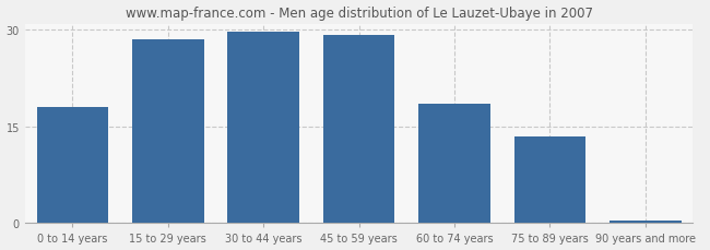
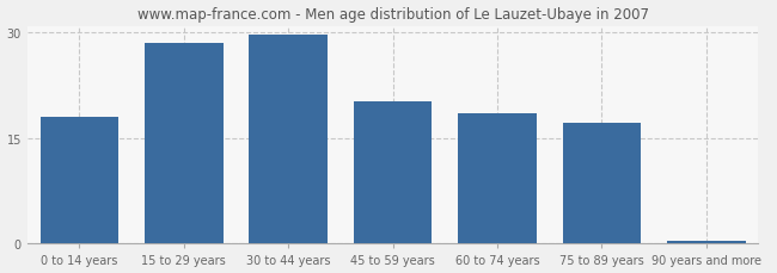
45 to 59 years: 29.2 -> 20.2
75 to 89 years: 13.5 -> 17.2
